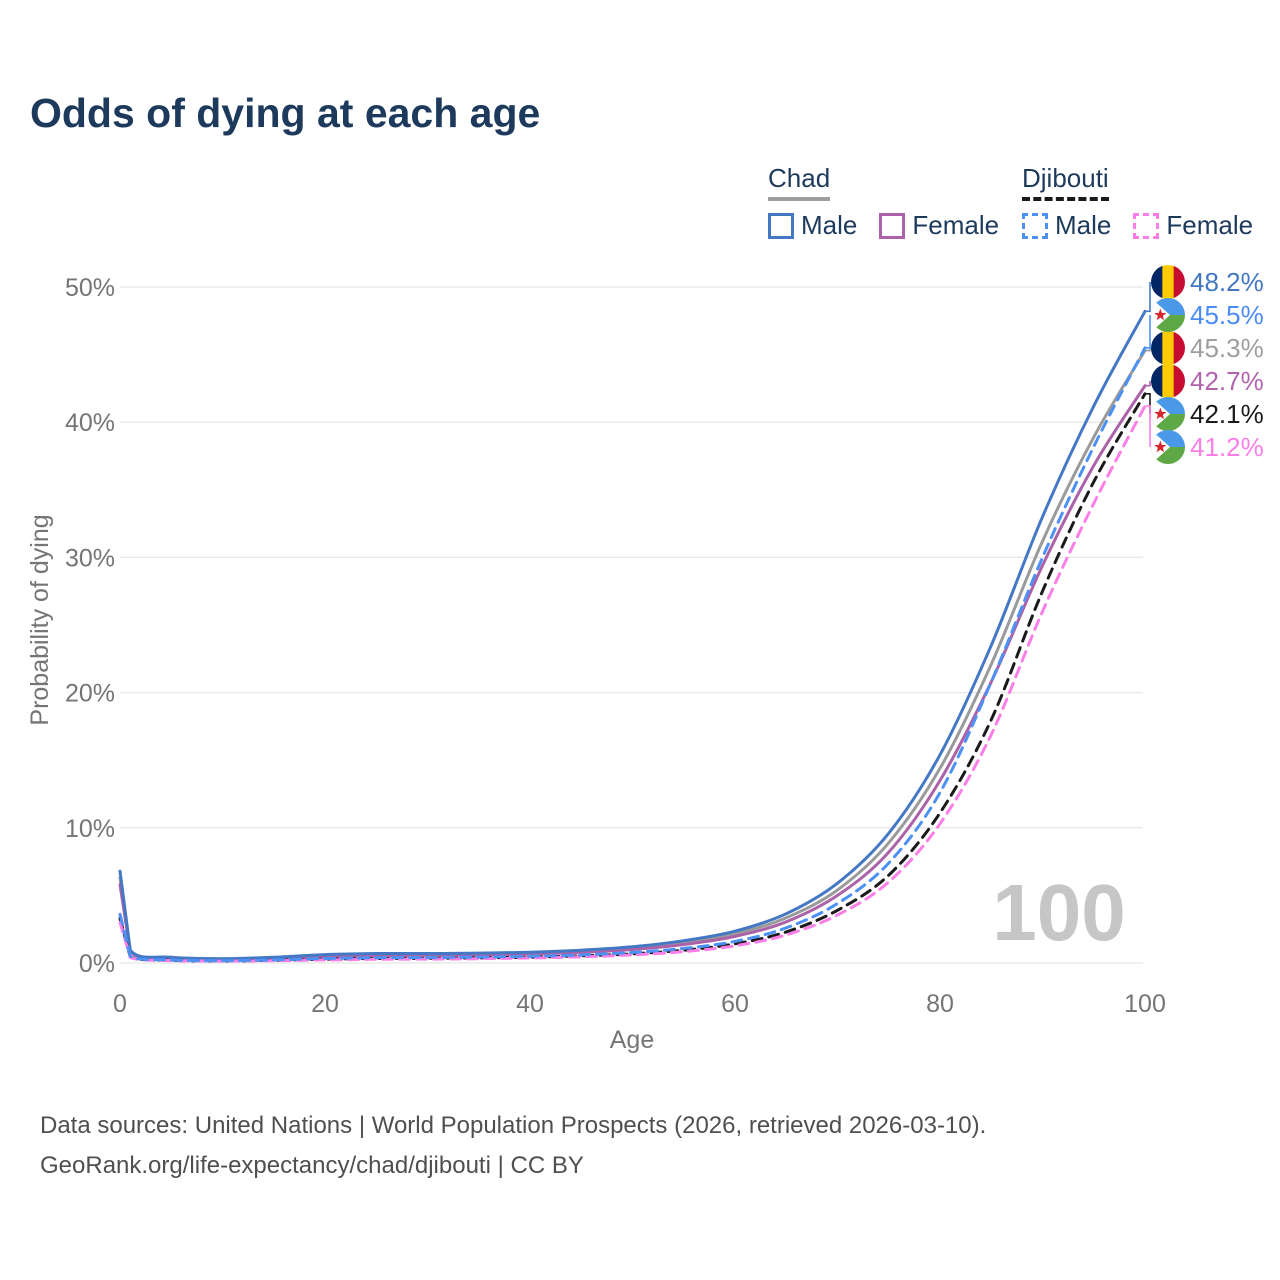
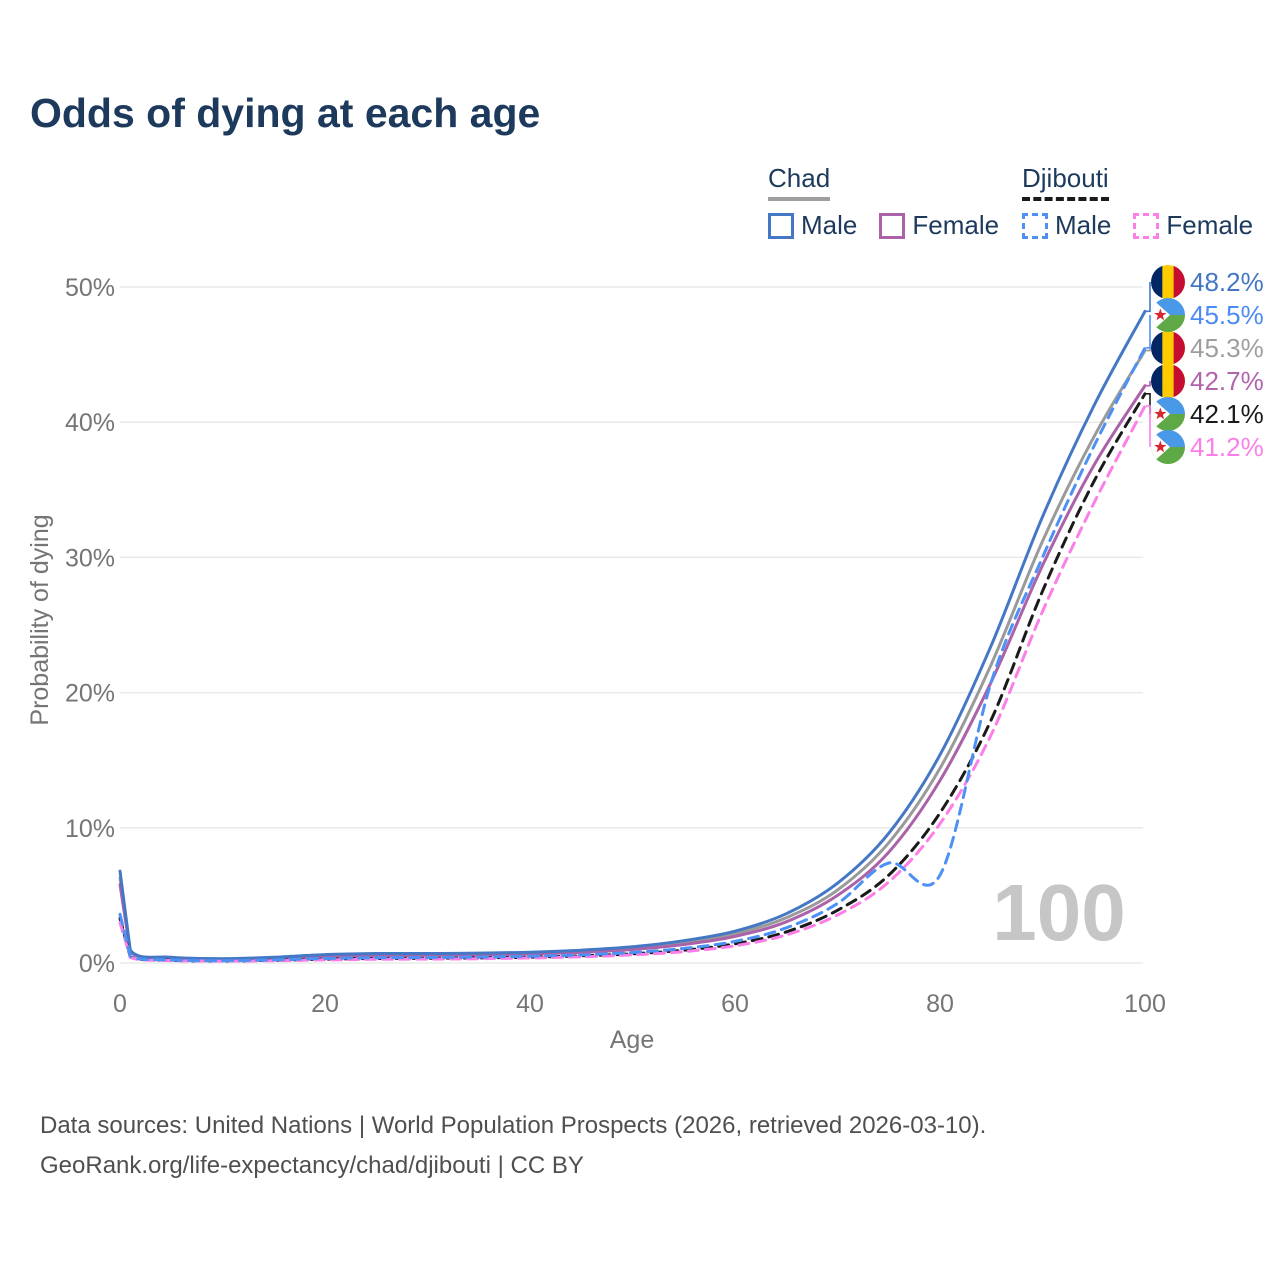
Djibouti Male/80: 12.6% -> 6.5%
